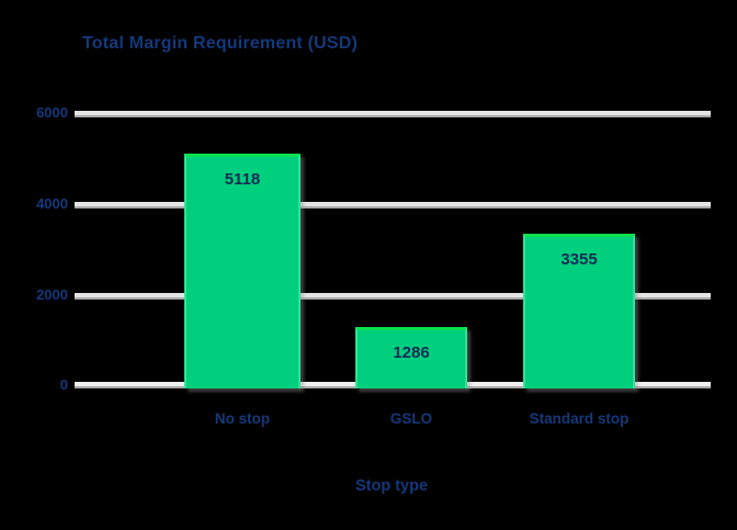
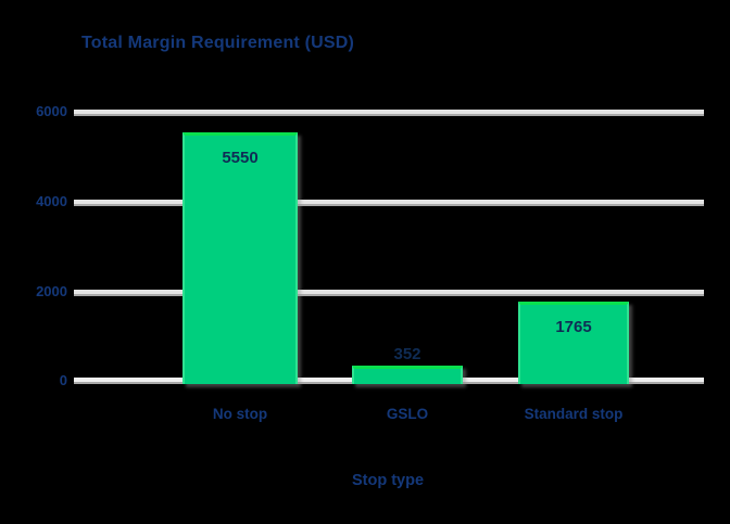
No stop: 5118 -> 5550
GSLO: 1286 -> 352
Standard stop: 3355 -> 1765
